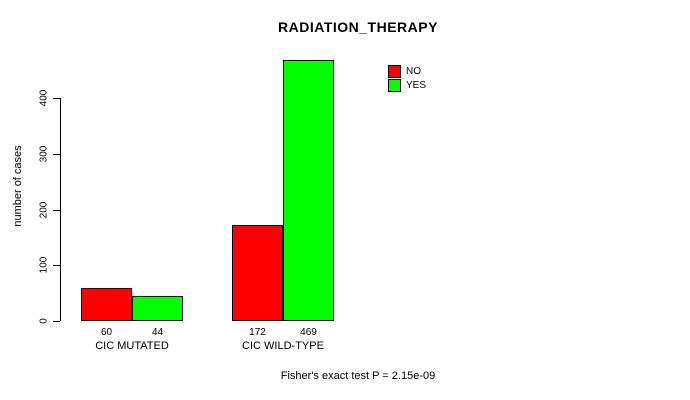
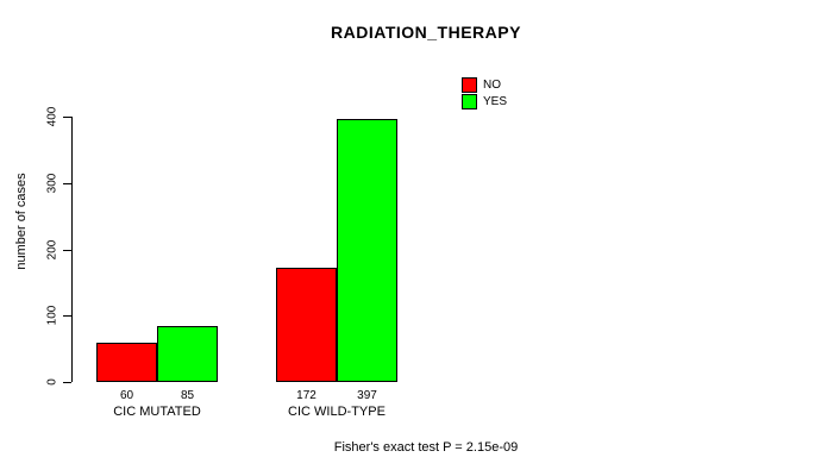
YES/CIC MUTATED: 44 -> 85
YES/CIC WILD-TYPE: 469 -> 397
